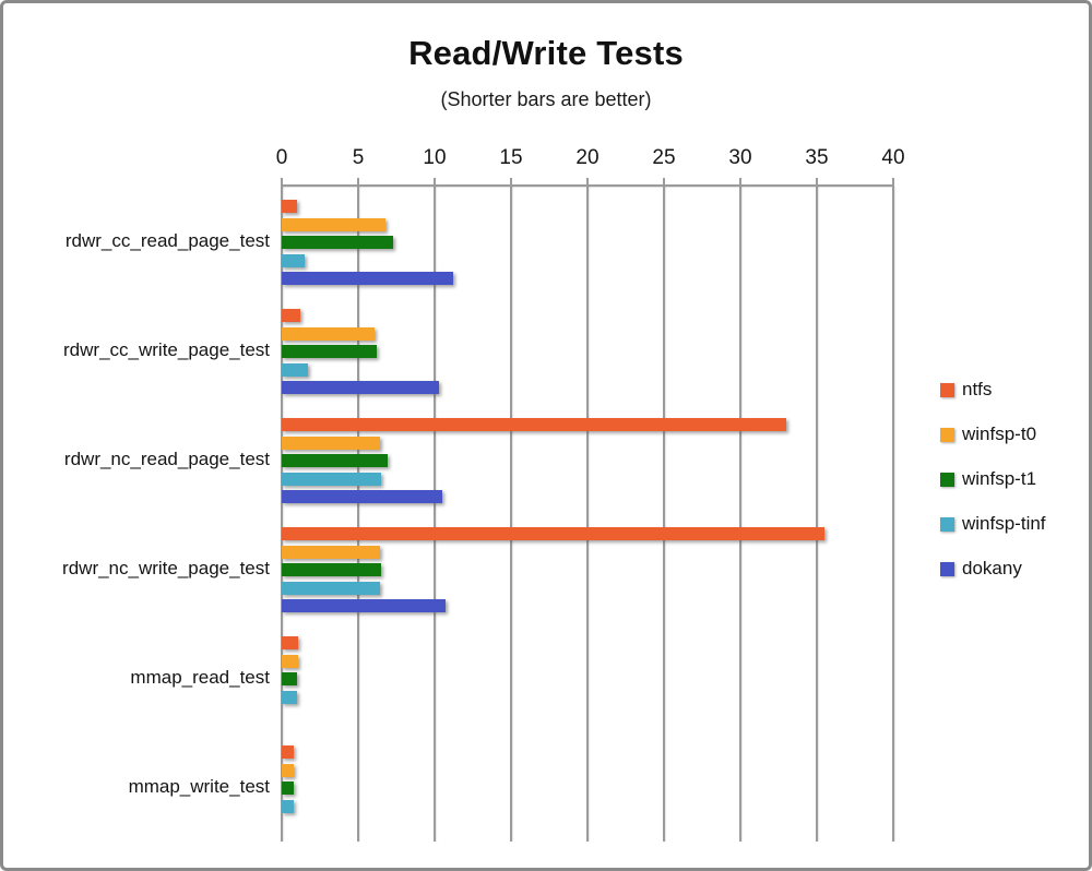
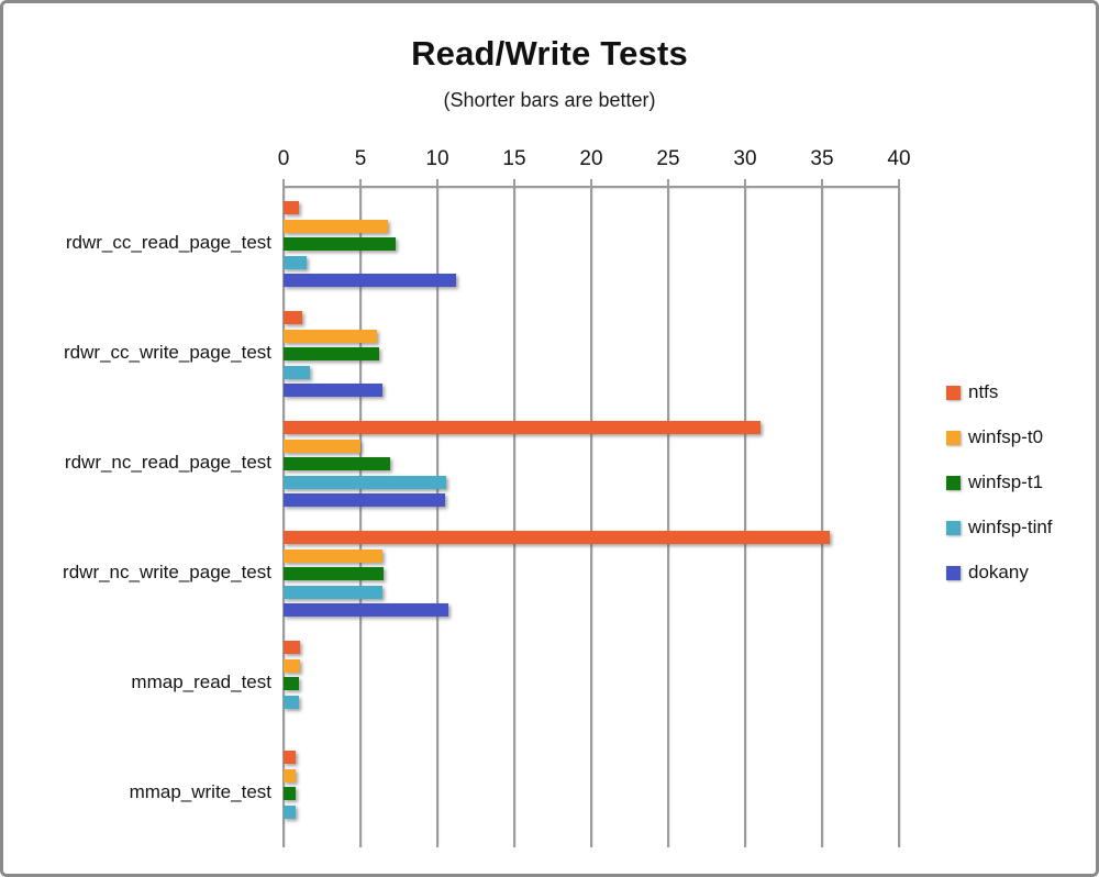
dokany/rdwr_cc_write_page_test: 10.3 -> 6.4
ntfs/rdwr_nc_read_page_test: 33.0 -> 31.0
winfsp-t0/rdwr_nc_read_page_test: 6.4 -> 5.0
winfsp-tinf/rdwr_nc_read_page_test: 6.5 -> 10.6
